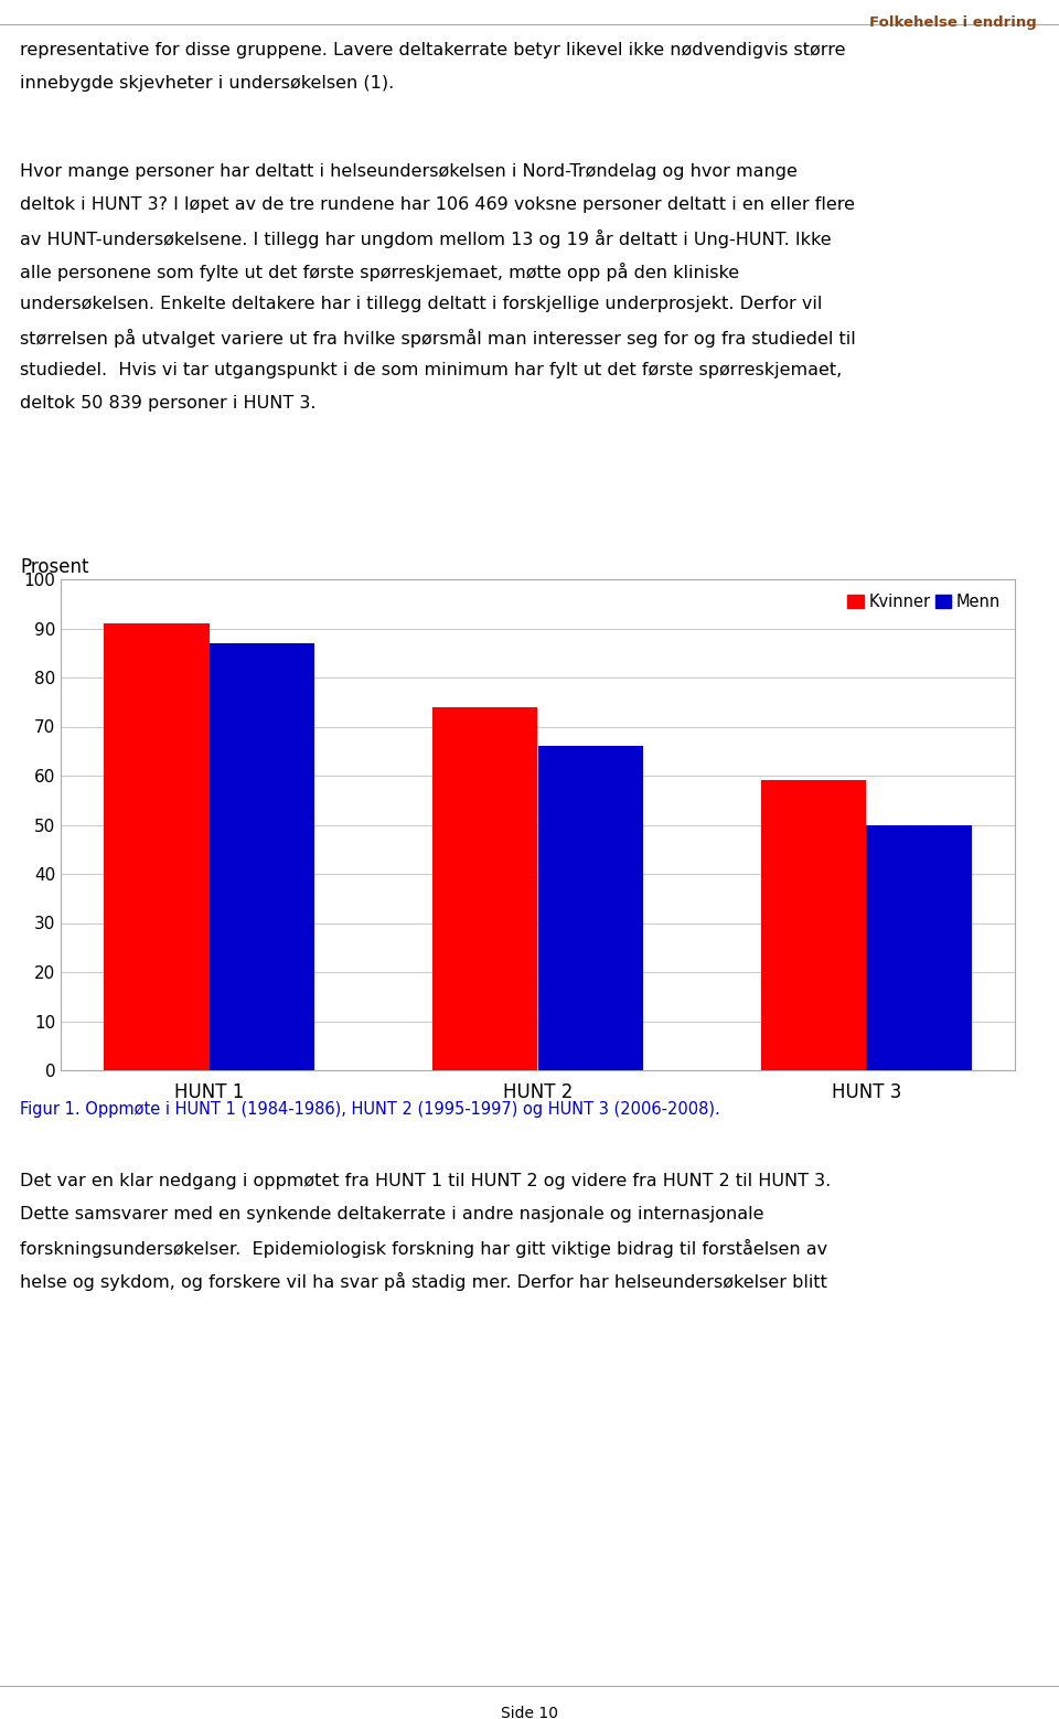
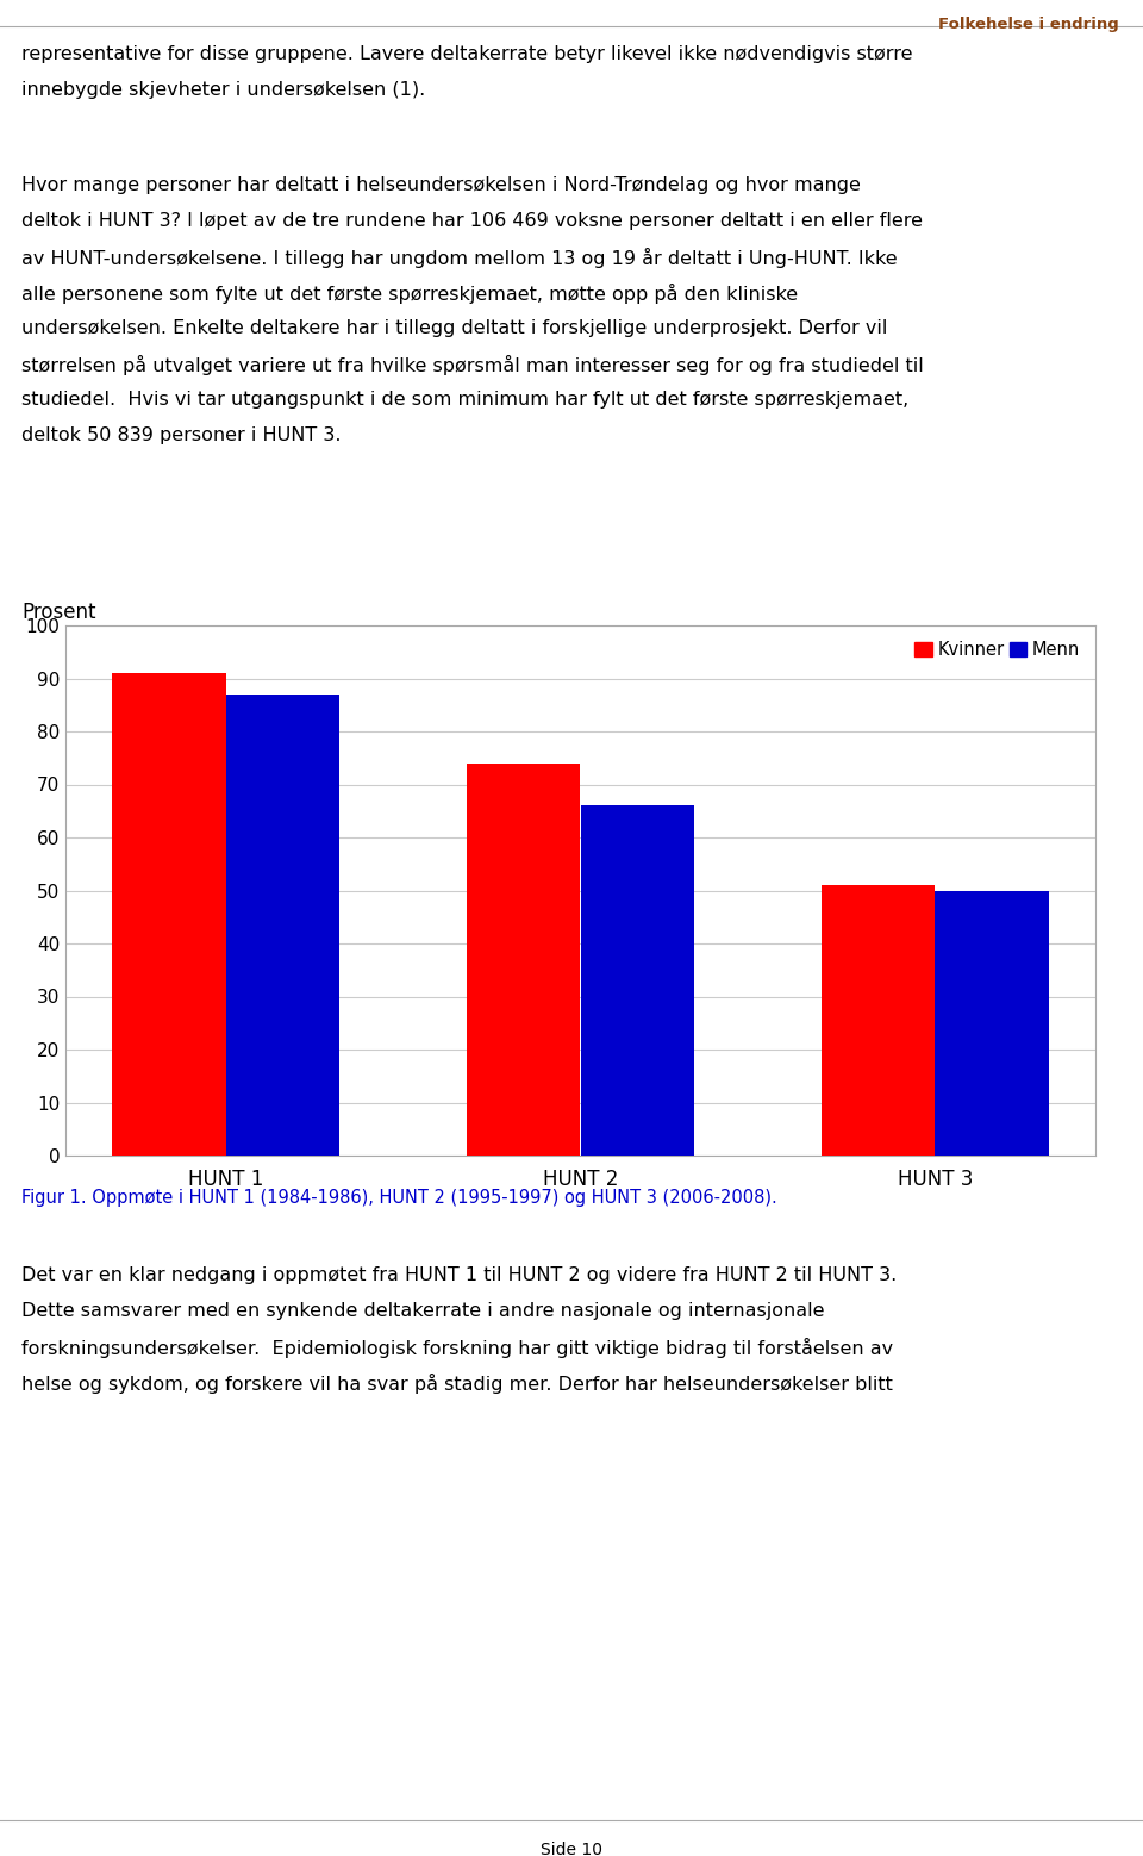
Kvinner/HUNT 3: 59 -> 51
